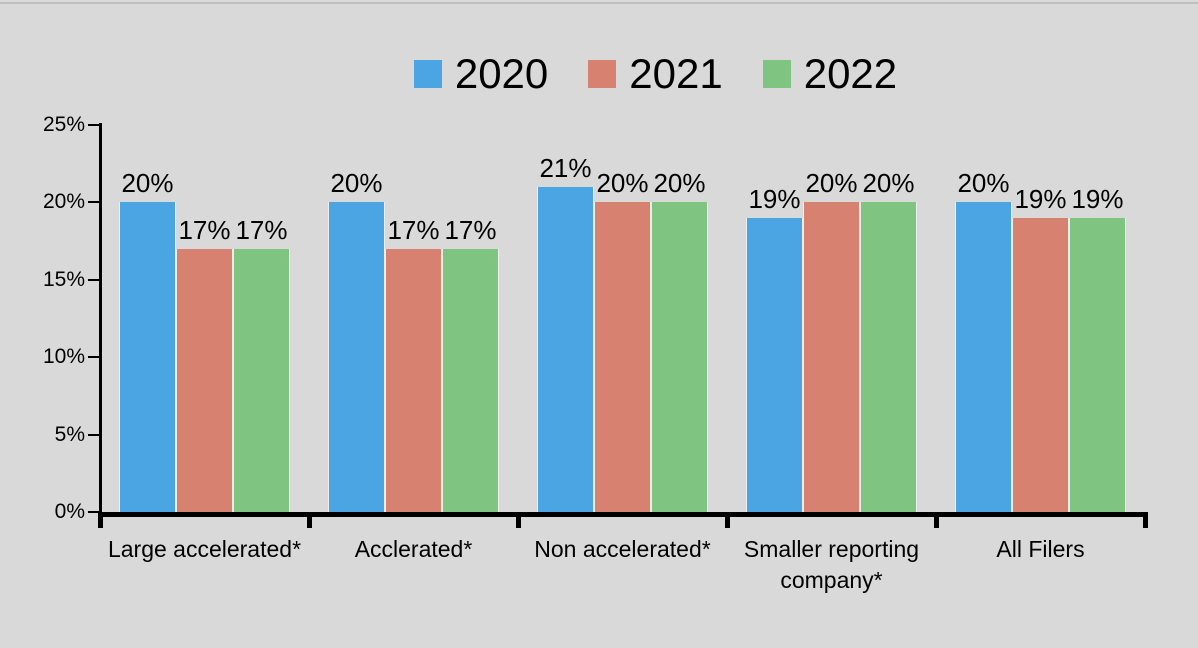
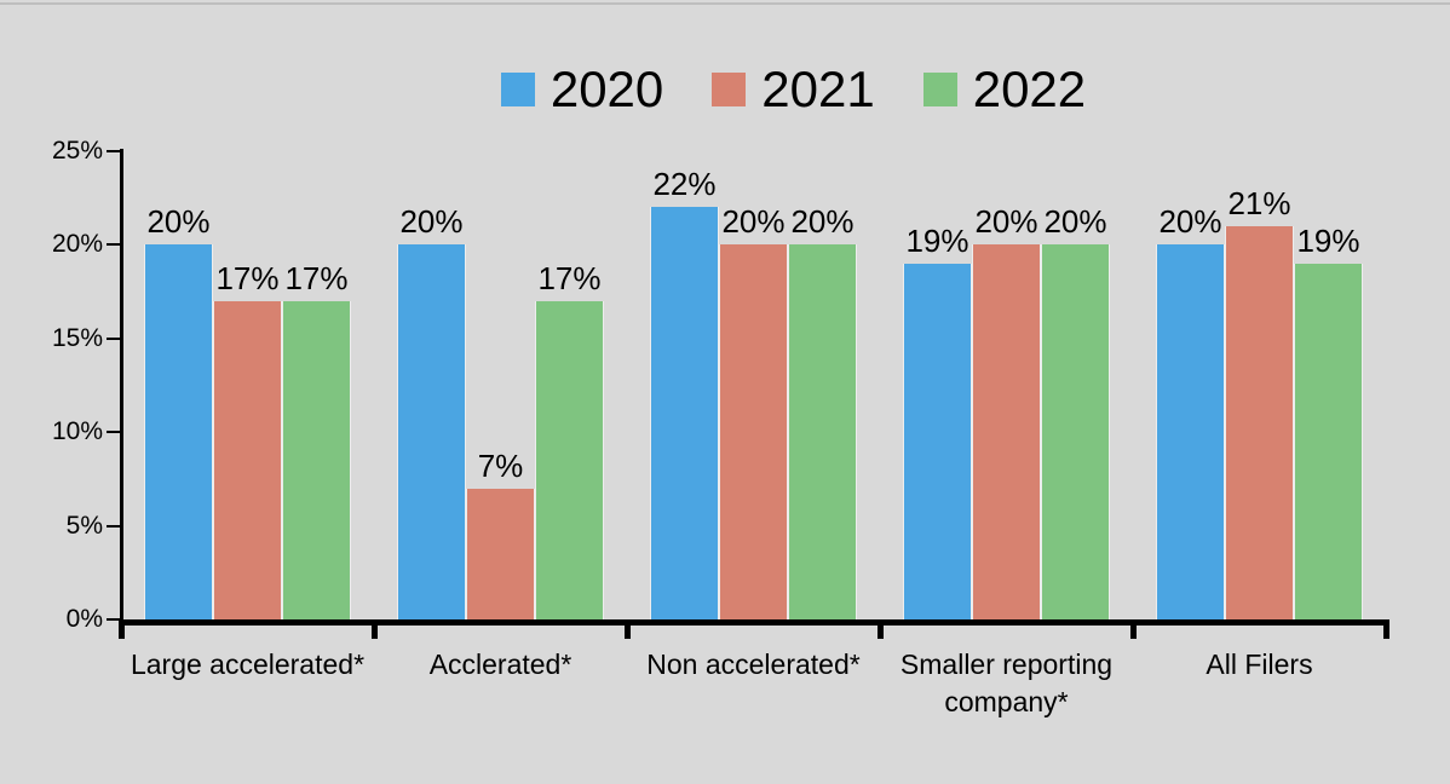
2021/Acclerated*: 17% -> 7%
2020/Non accelerated*: 21% -> 22%
2021/All Filers: 19% -> 21%
